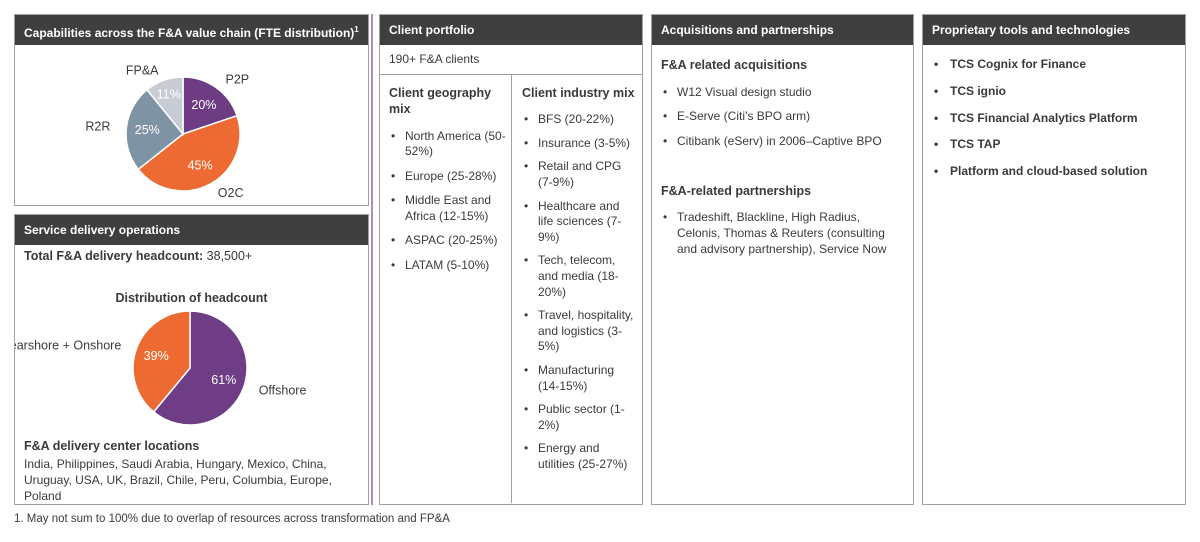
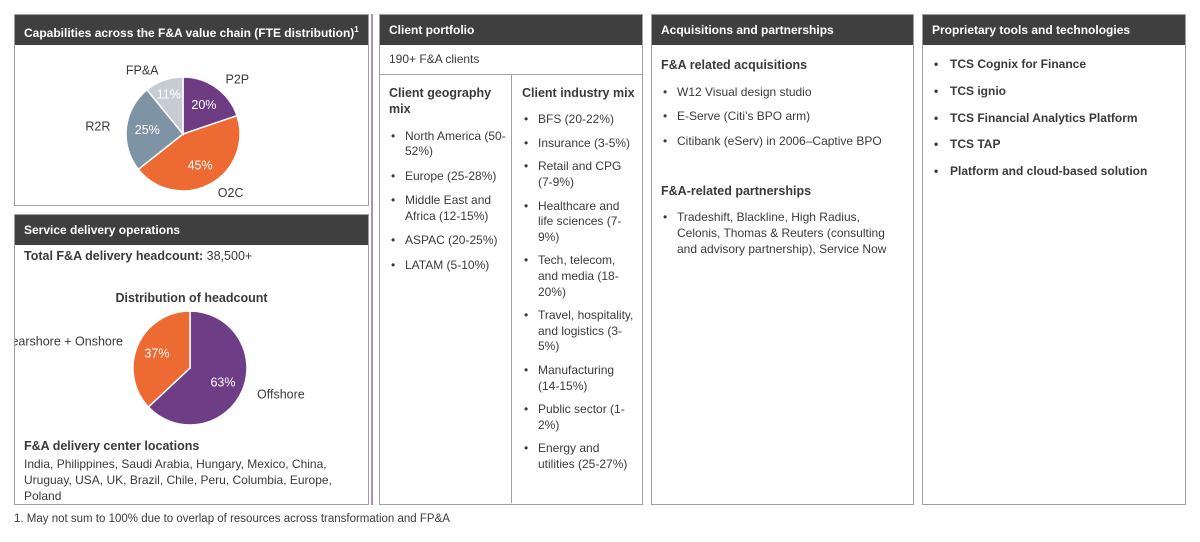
Distribution of headcount/Offshore: 61% -> 63%
Distribution of headcount/Nearshore + Onshore: 39% -> 37%
